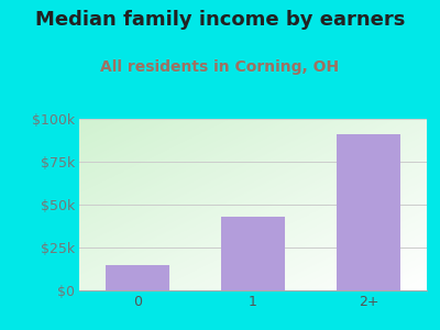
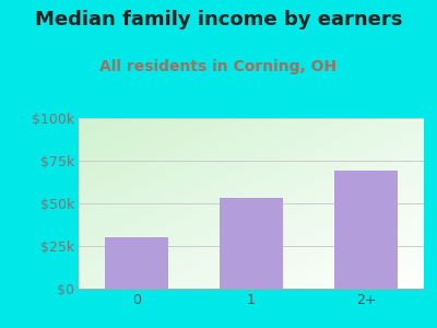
0: $15k -> $30k
1: $43k -> $53k
2+: $91k -> $69k
